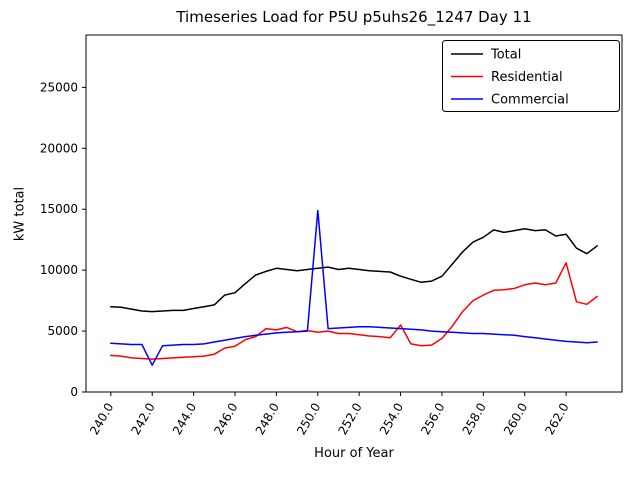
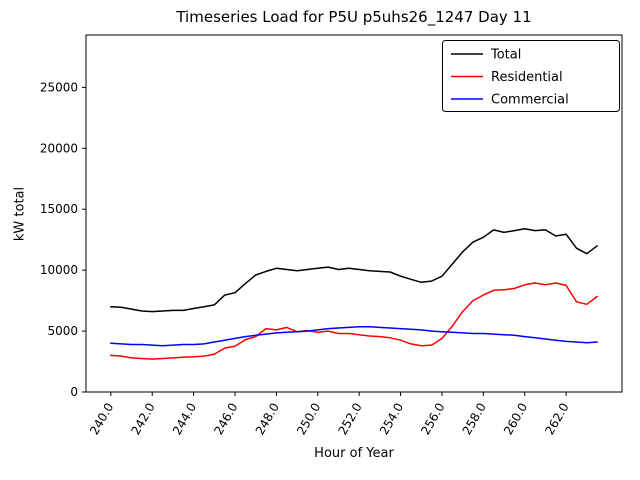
Commercial/242.0: 2200 -> 3800
Commercial/250.0: 14900 -> 5100
Residential/254.0: 5500 -> 4200
Residential/262.0: 10600 -> 8800
